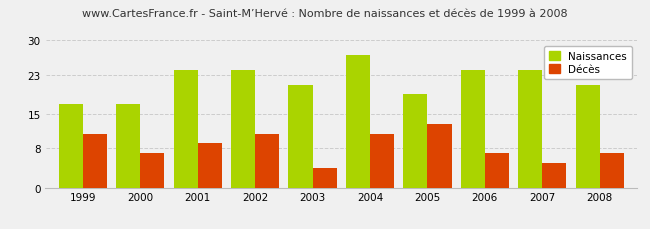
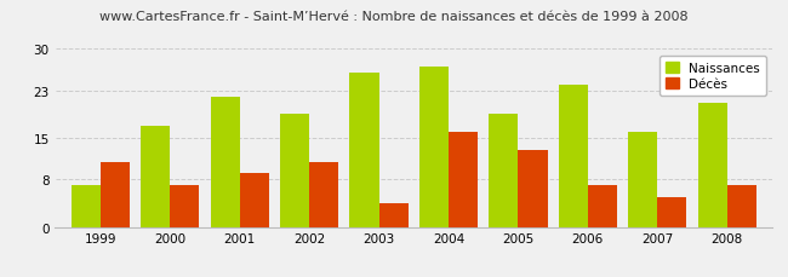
Naissances/1999: 17 -> 7
Naissances/2001: 24 -> 22
Naissances/2002: 24 -> 19
Naissances/2003: 21 -> 26
Décès/2004: 11 -> 16
Naissances/2007: 24 -> 16
